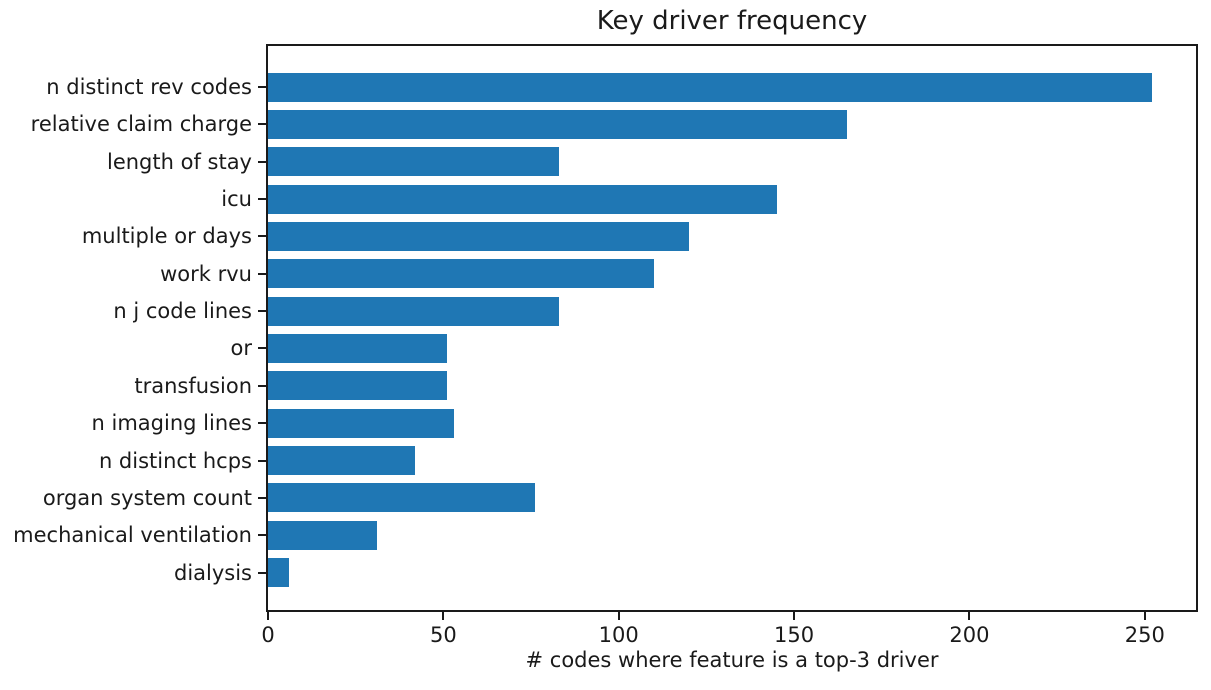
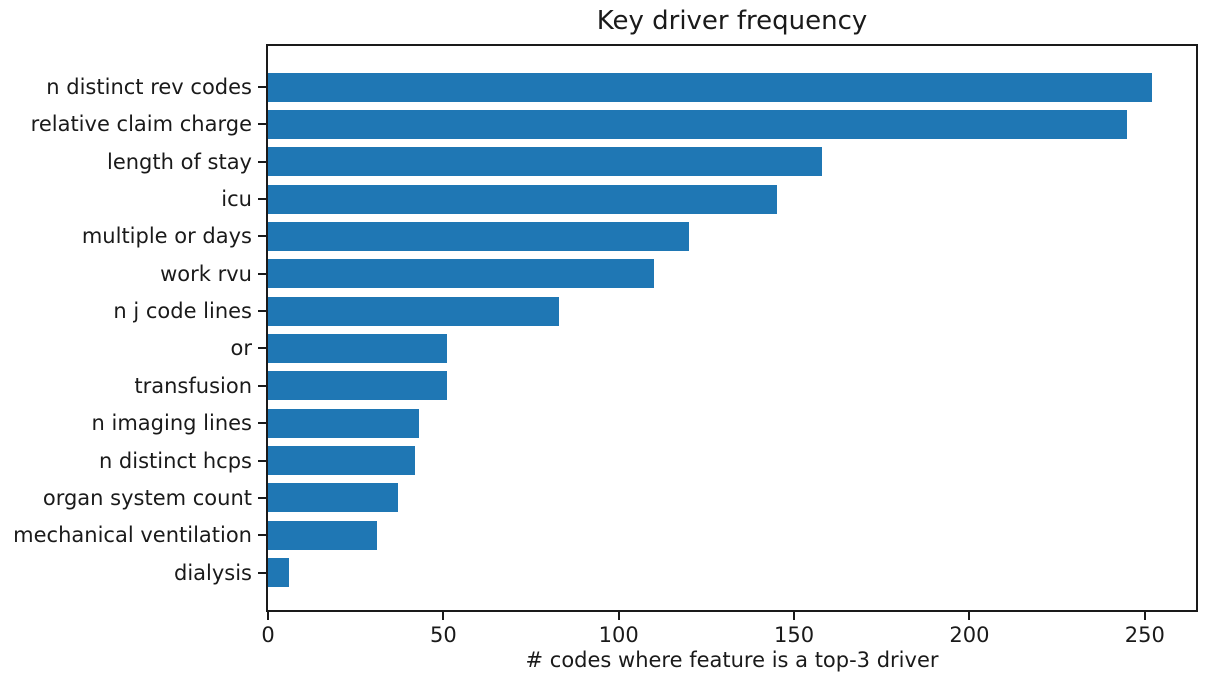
relative claim charge: 165 -> 245
length of stay: 83 -> 158
n imaging lines: 53 -> 43
organ system count: 76 -> 37
